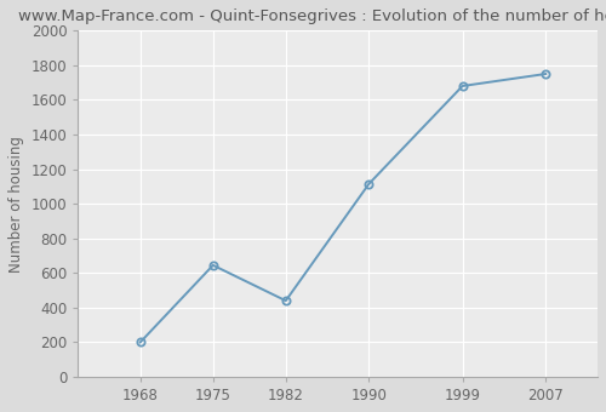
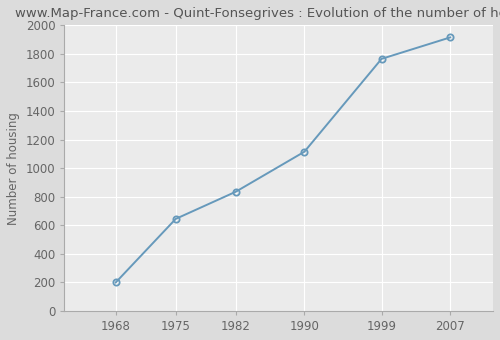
1982: 440 -> 840
1999: 1680 -> 1760
2007: 1750 -> 1920
